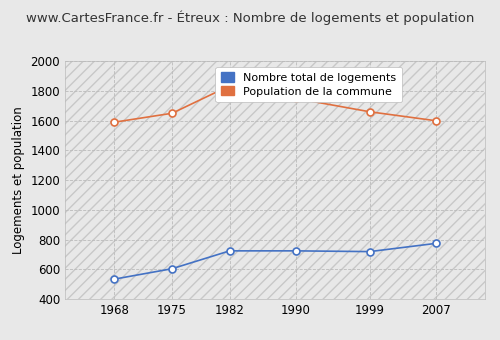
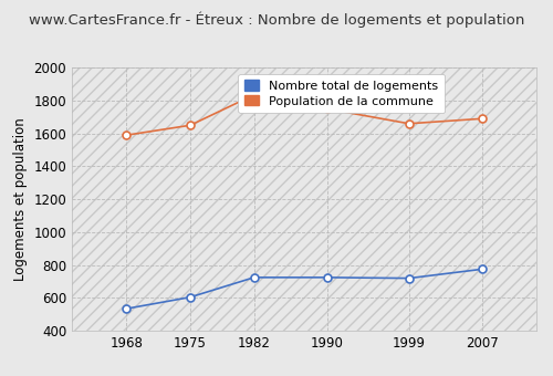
Population de la commune/2007: 1600 -> 1690
